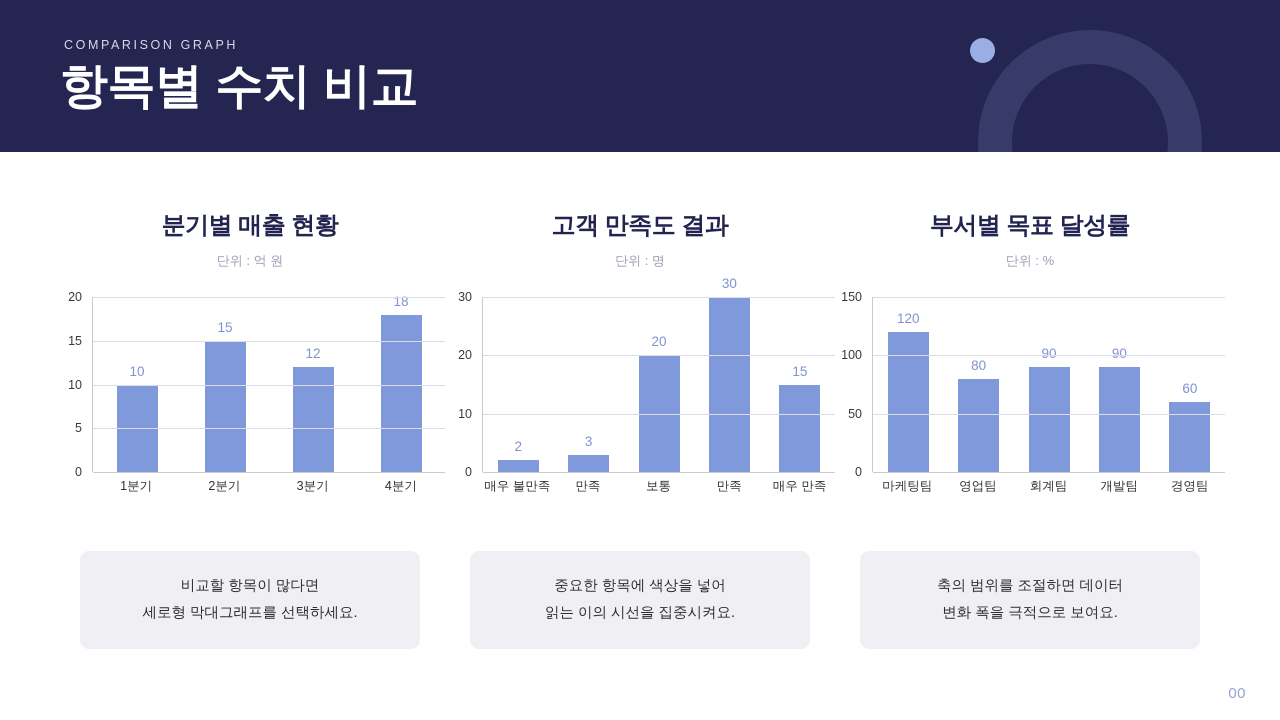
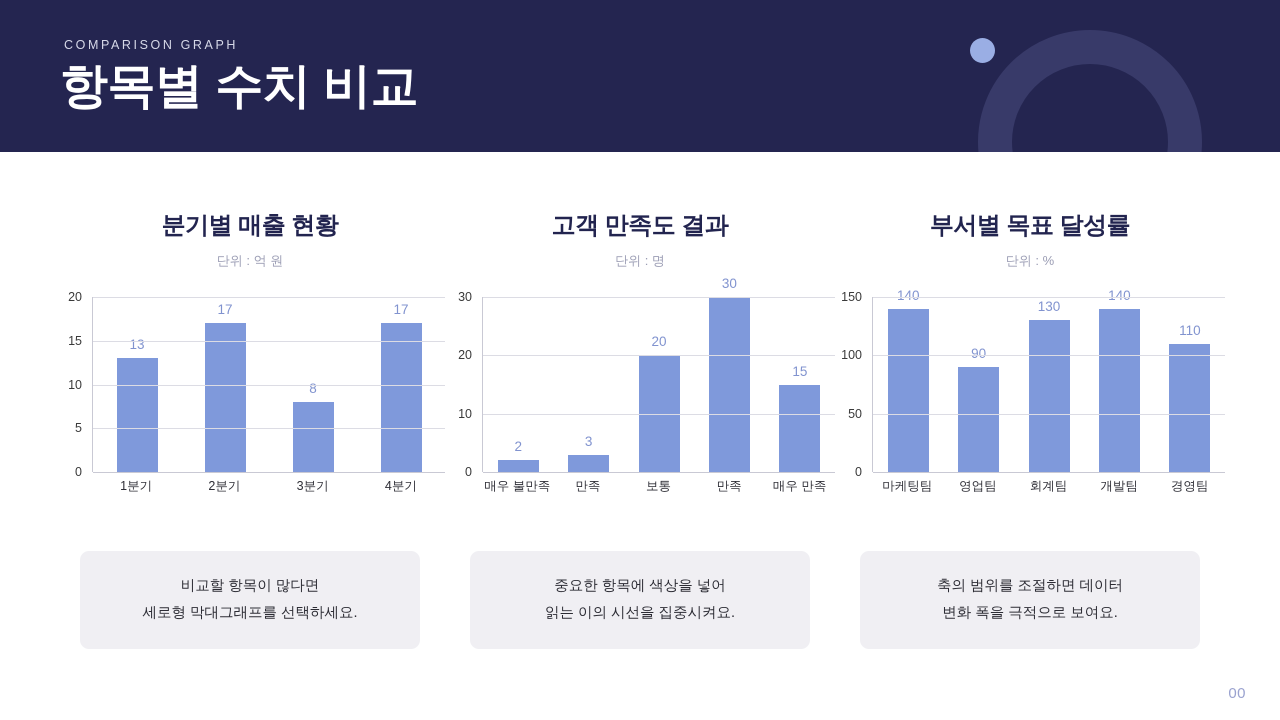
분기별 매출 현황/1분기: 10 -> 13
분기별 매출 현황/2분기: 15 -> 17
분기별 매출 현황/3분기: 12 -> 8
분기별 매출 현황/4분기: 18 -> 17
부서별 목표 달성률/마케팅팀: 120 -> 140
부서별 목표 달성률/영업팀: 80 -> 90
부서별 목표 달성률/회계팀: 90 -> 130
부서별 목표 달성률/개발팀: 90 -> 140
부서별 목표 달성률/경영팀: 60 -> 110
